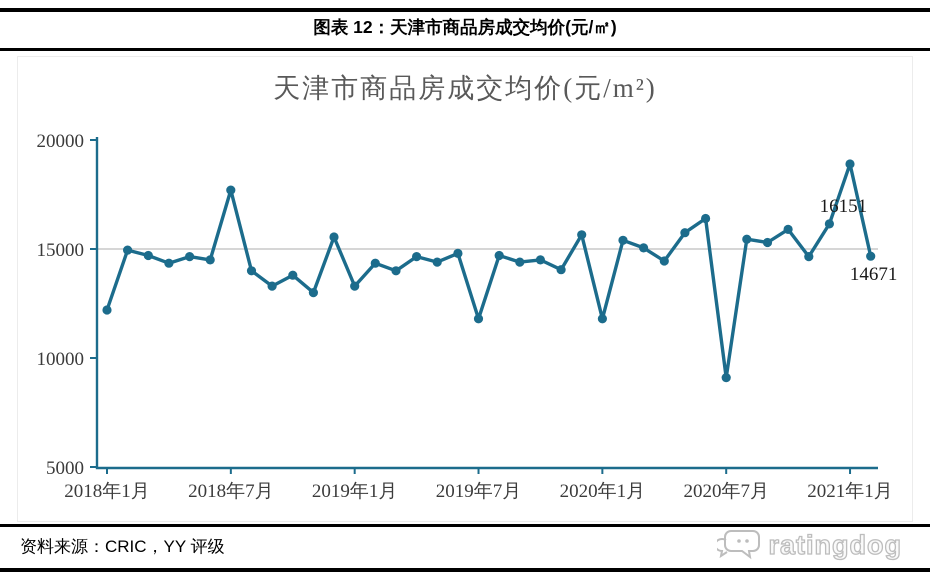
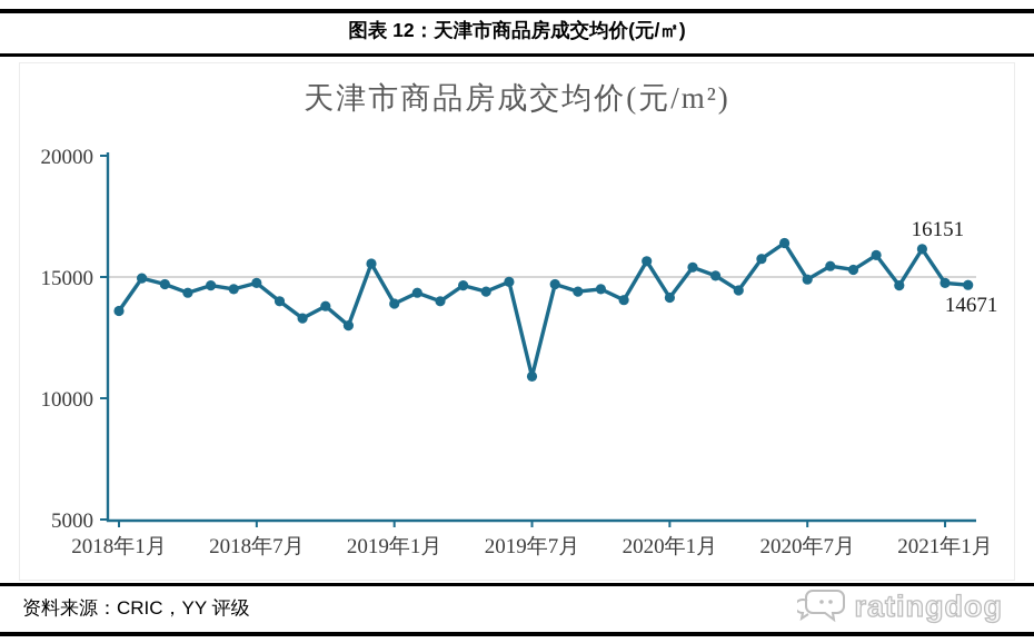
2018年1月: 12200 -> 13600
2018年7月: 17700 -> 14800
2019年1月: 13300 -> 13900
2019年7月: 11800 -> 10900
2020年1月: 11800 -> 14200
2020年7月: 9100 -> 14900
2021年1月: 18900 -> 14800
